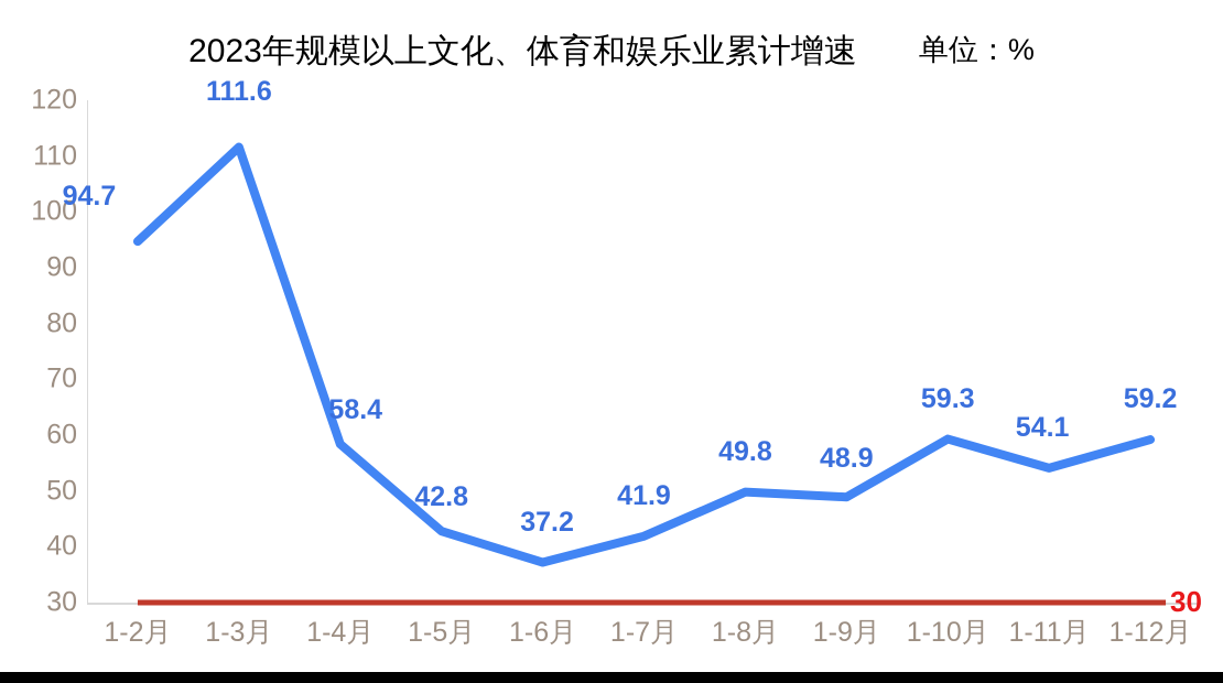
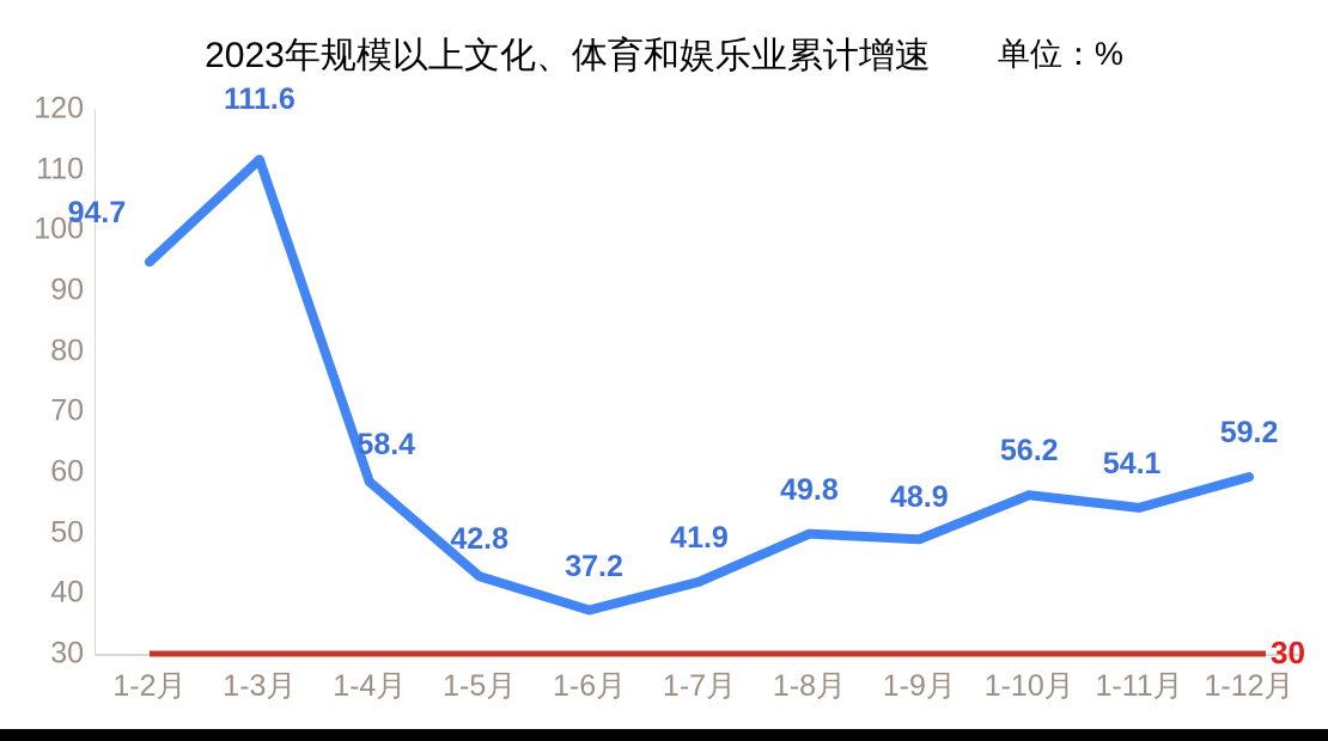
1-10月: 59.3 -> 56.2
